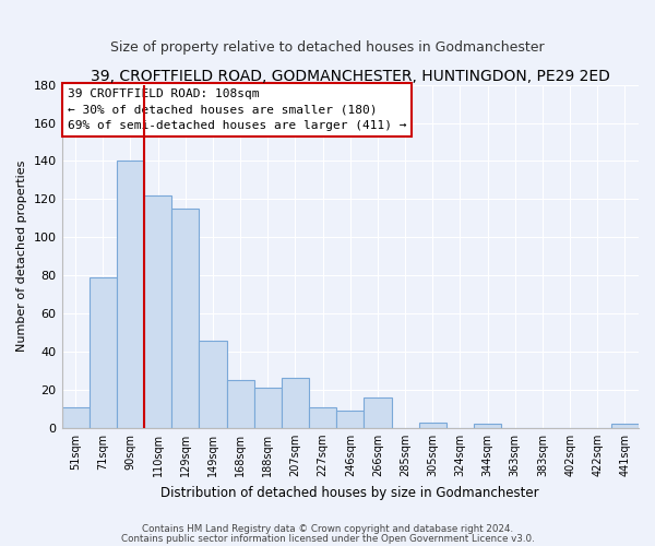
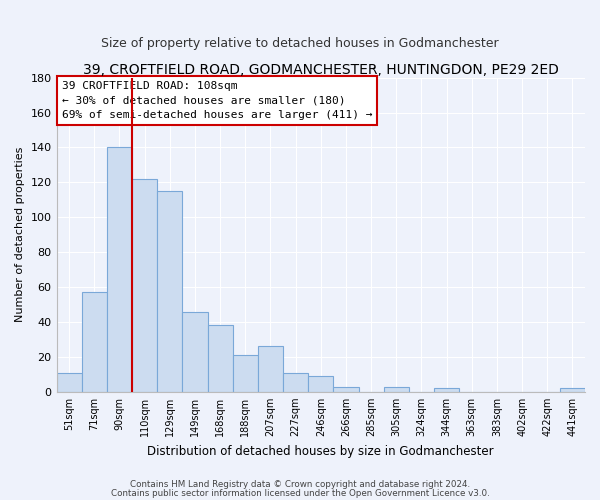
71sqm: 79 -> 57
168sqm: 25 -> 38
266sqm: 16 -> 3
